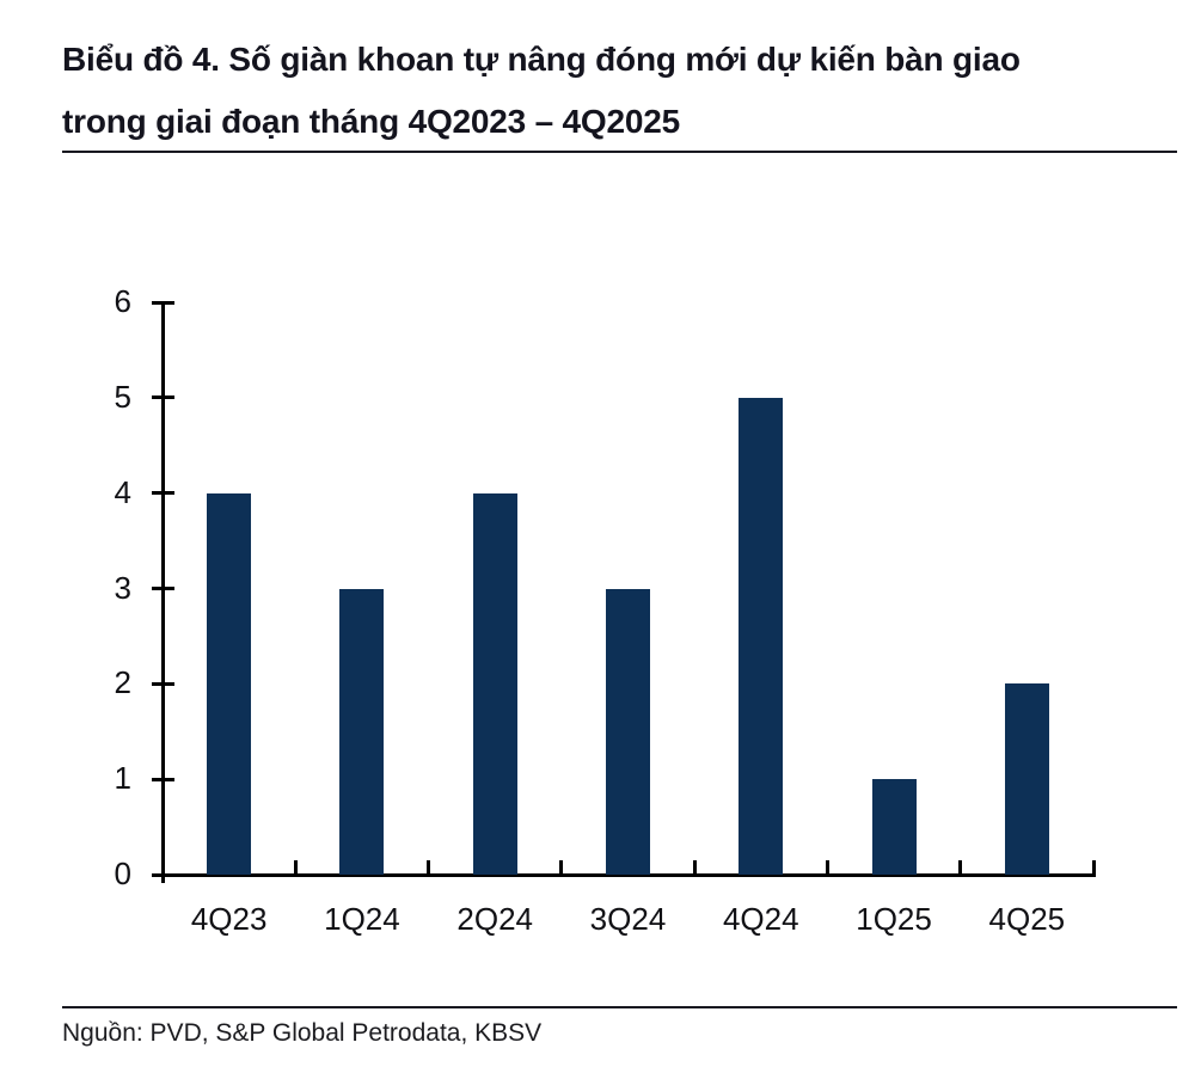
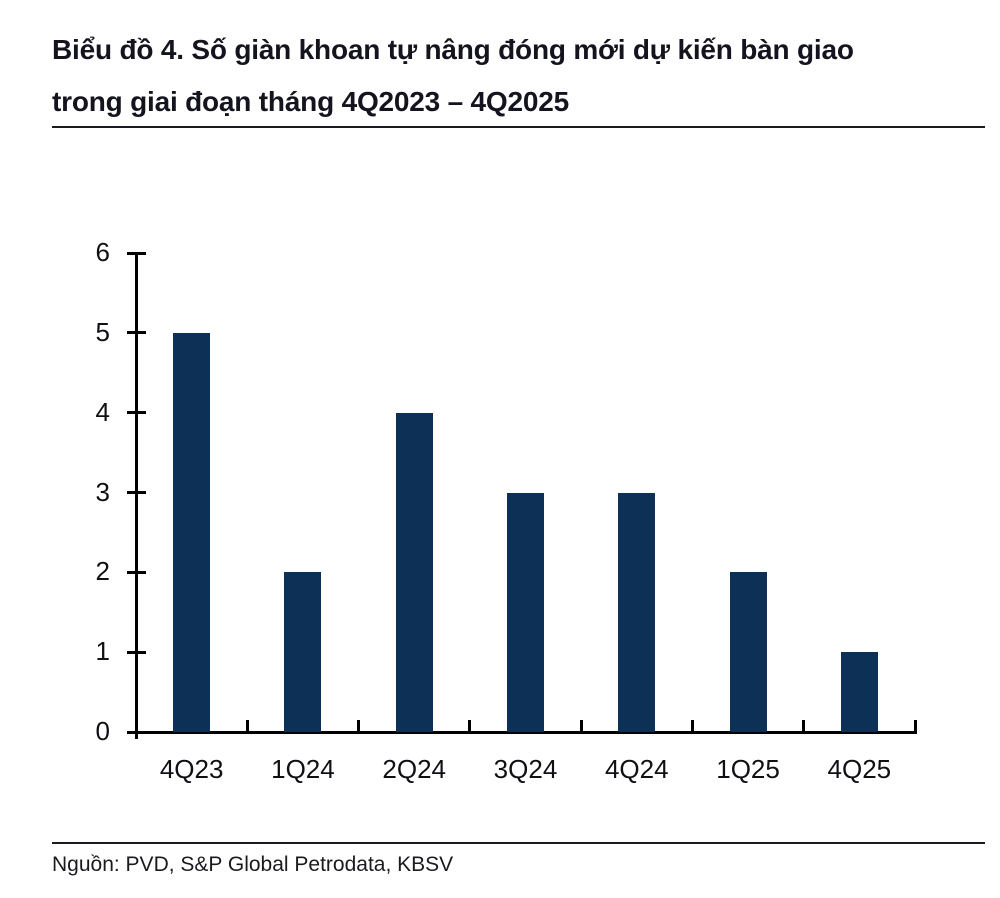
4Q23: 4 -> 5
1Q24: 3 -> 2
4Q24: 5 -> 3
1Q25: 1 -> 2
4Q25: 2 -> 1
